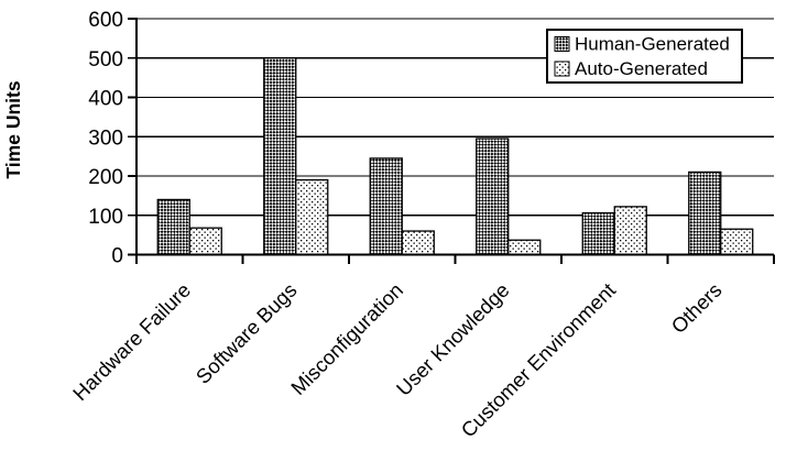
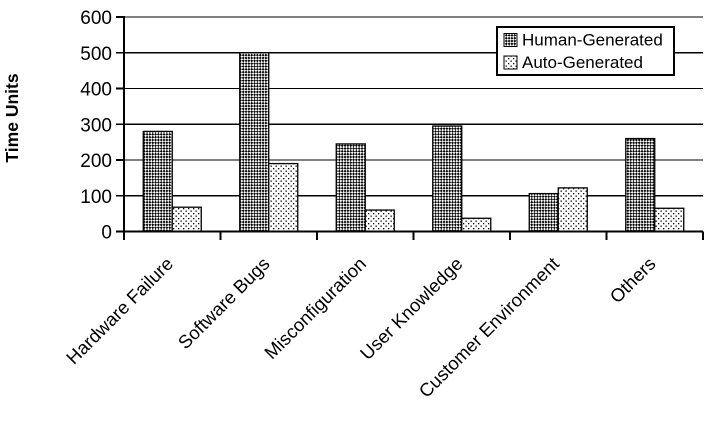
Human-Generated/Hardware Failure: 140 -> 280
Human-Generated/Others: 210 -> 260
